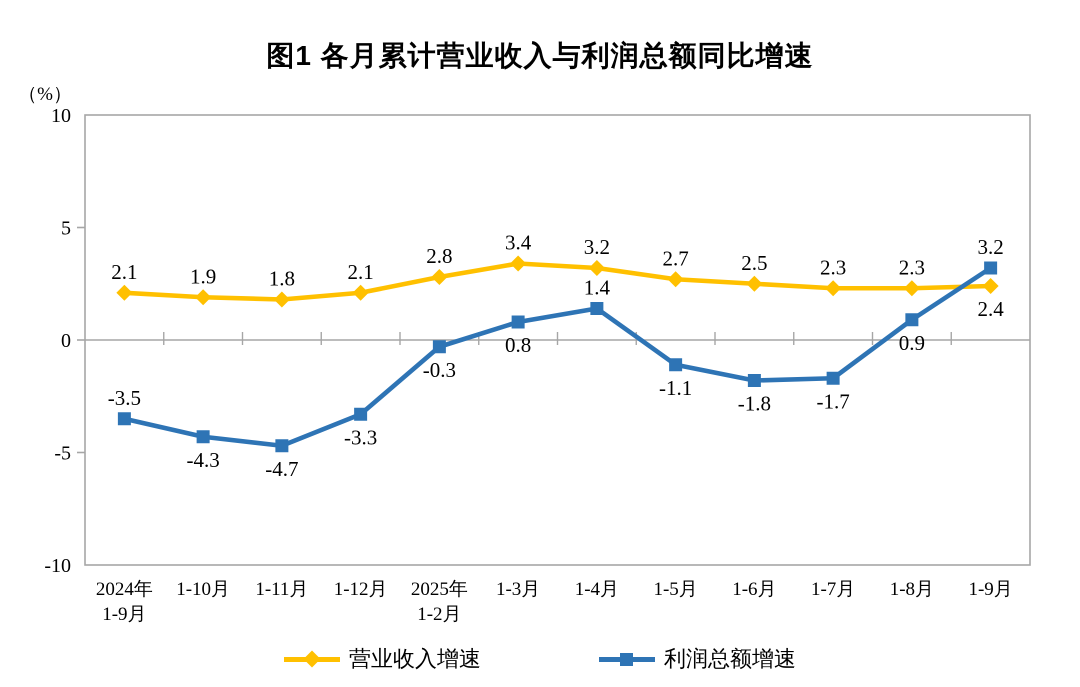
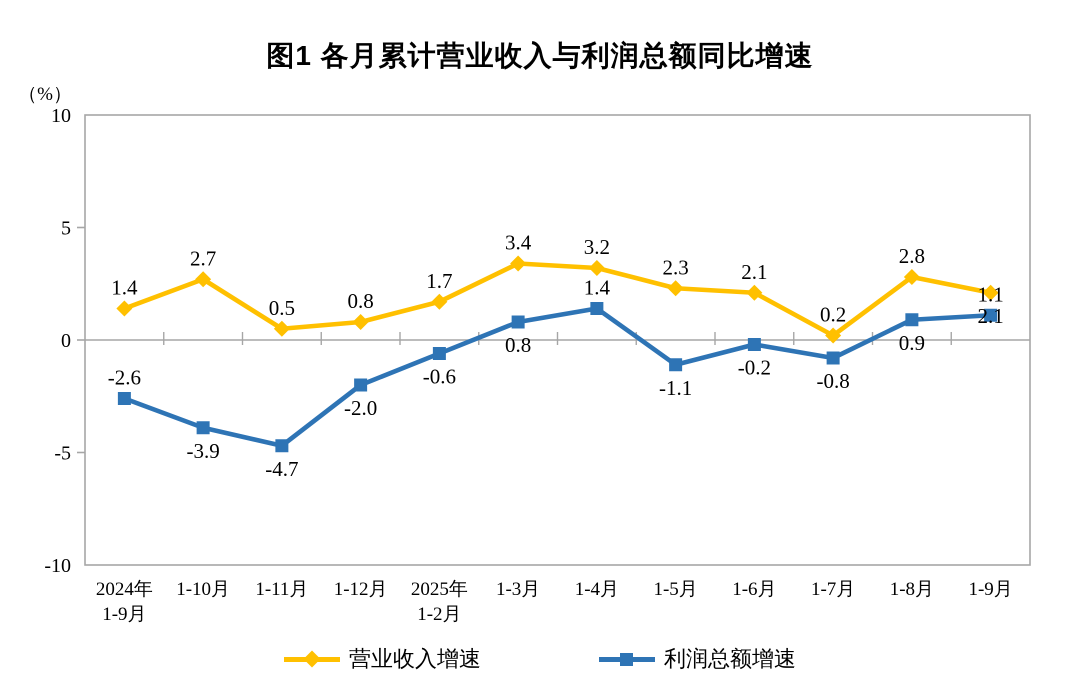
营业收入增速/2024年 1-9月: 2.1 -> 1.4
利润总额增速/2024年 1-9月: -3.5 -> -2.6
营业收入增速/1-10月: 1.9 -> 2.7
利润总额增速/1-10月: -4.3 -> -3.9
营业收入增速/1-11月: 1.8 -> 0.5
营业收入增速/1-12月: 2.1 -> 0.8
利润总额增速/1-12月: -3.3 -> -2.0
营业收入增速/2025年 1-2月: 2.8 -> 1.7
利润总额增速/2025年 1-2月: -0.3 -> -0.6
营业收入增速/1-5月: 2.7 -> 2.3
营业收入增速/1-6月: 2.5 -> 2.1
利润总额增速/1-6月: -1.8 -> -0.2
营业收入增速/1-7月: 2.3 -> 0.2
利润总额增速/1-7月: -1.7 -> -0.8
营业收入增速/1-8月: 2.3 -> 2.8
营业收入增速/1-9月: 2.4 -> 2.1
利润总额增速/1-9月: 3.2 -> 1.1
